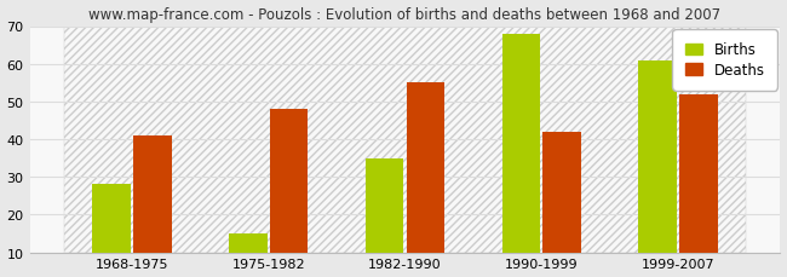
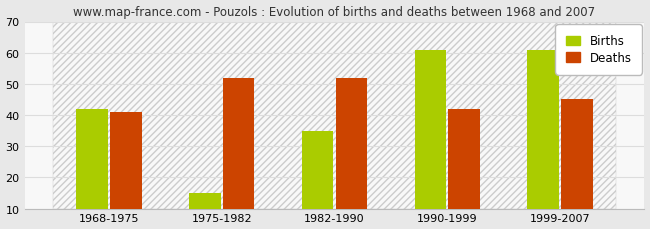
Births/1968-1975: 28 -> 42
Deaths/1975-1982: 48 -> 52
Deaths/1982-1990: 55 -> 52
Births/1990-1999: 68 -> 61
Deaths/1999-2007: 52 -> 45
